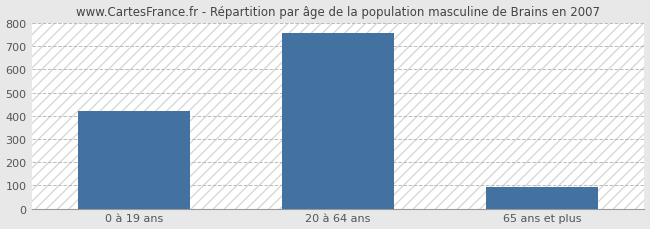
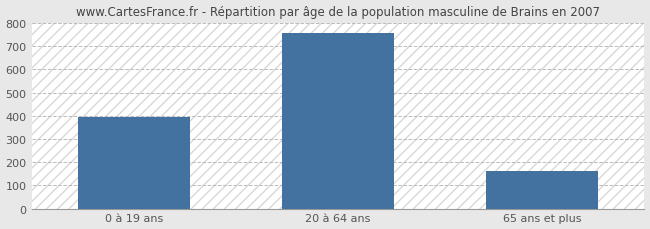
0 à 19 ans: 420 -> 395
65 ans et plus: 95 -> 160
